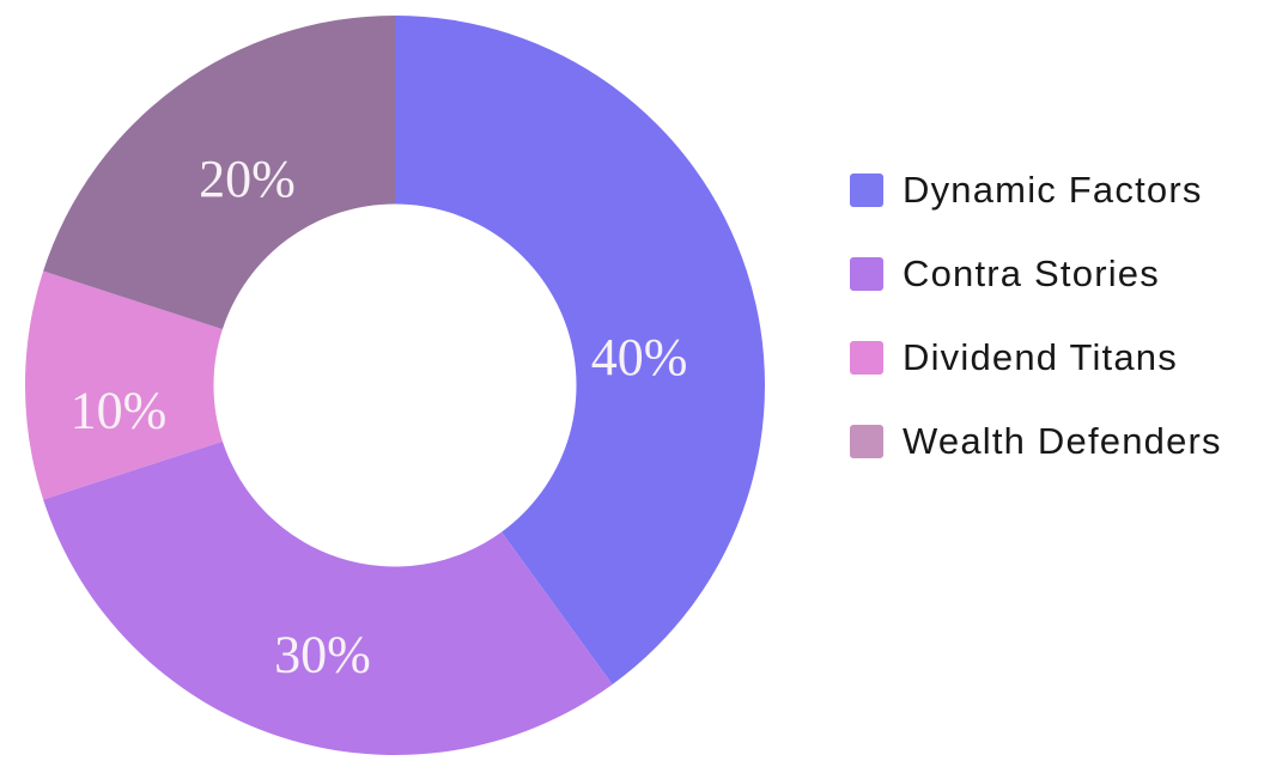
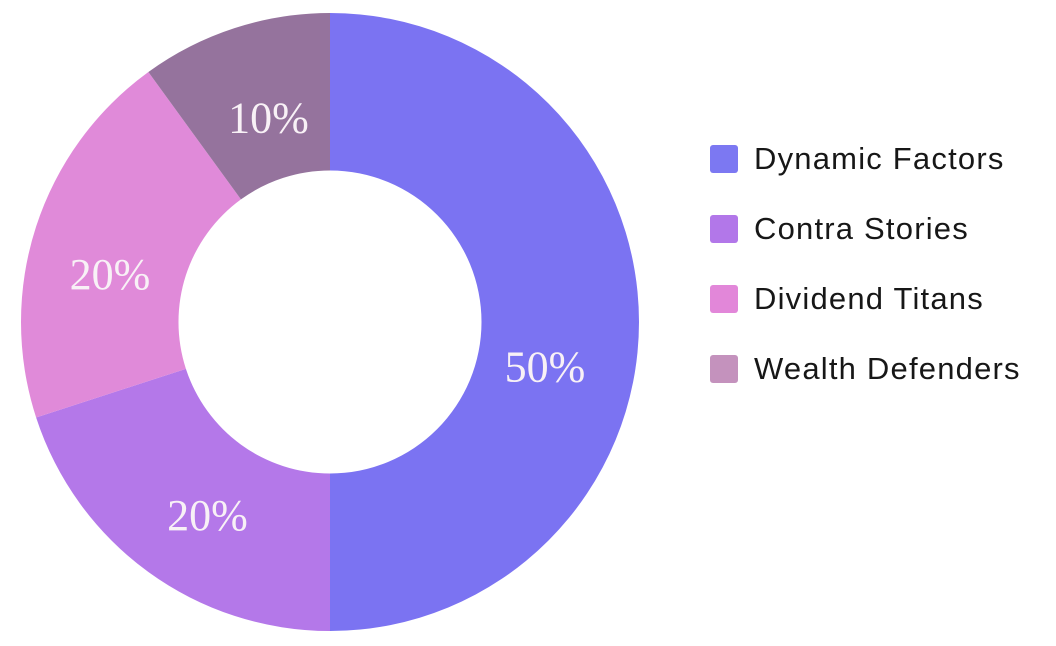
Dynamic Factors: 40% -> 50%
Contra Stories: 30% -> 20%
Dividend Titans: 10% -> 20%
Wealth Defenders: 20% -> 10%
